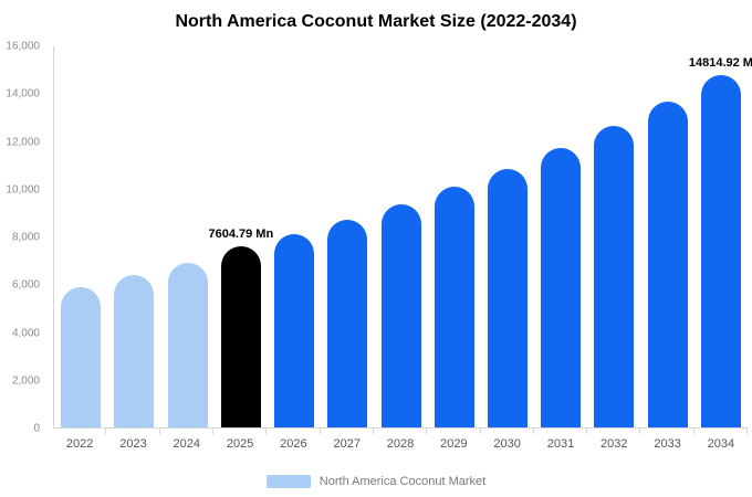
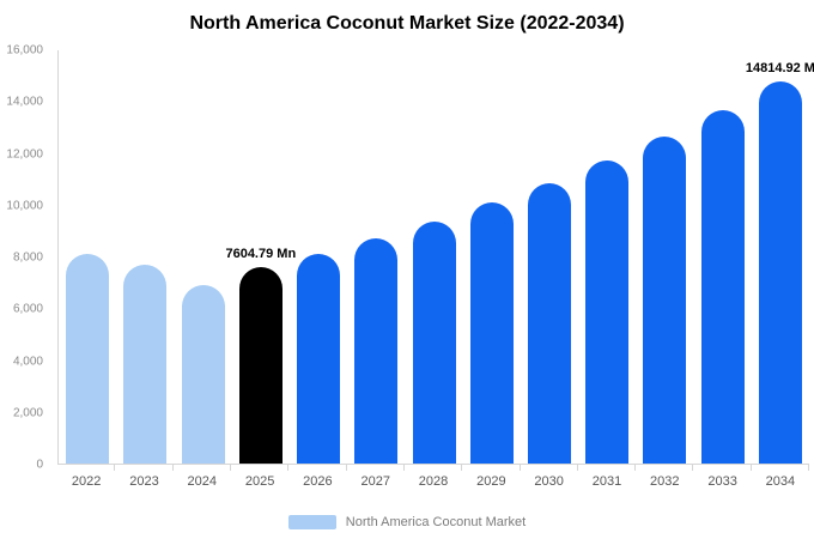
2022: 5900 -> 8100
2023: 6400 -> 7700
